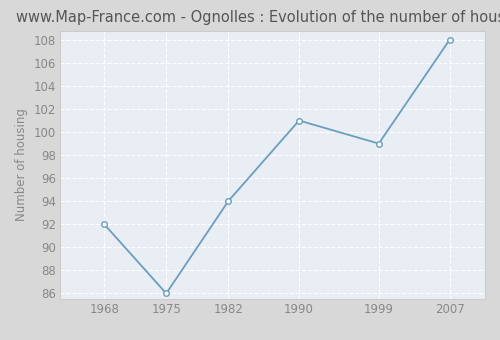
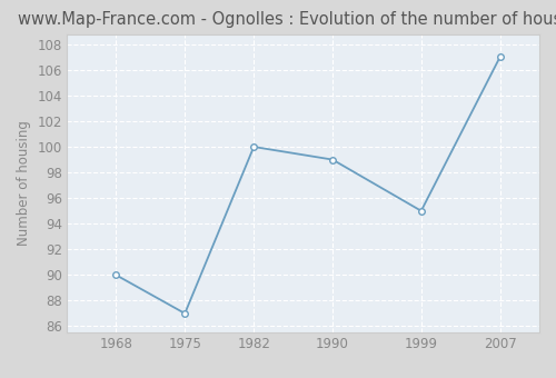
1968: 92 -> 90
1975: 86 -> 87
1982: 94 -> 100
1990: 101 -> 99
1999: 99 -> 95
2007: 108 -> 107
